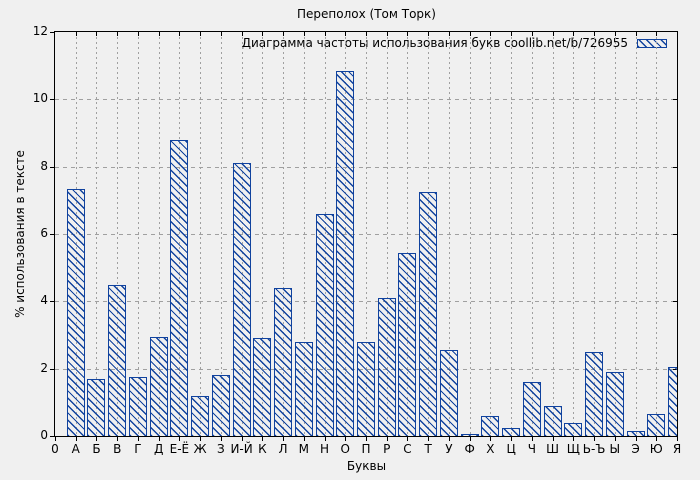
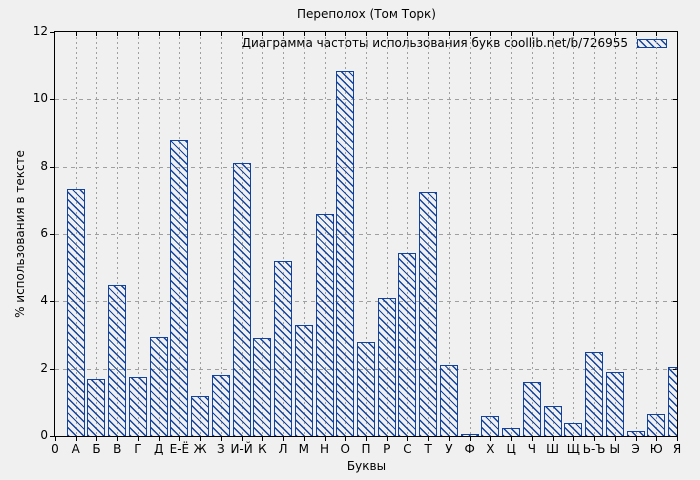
Л: 4.4 -> 5.2
М: 2.8 -> 3.3
У: 2.5 -> 2.1
